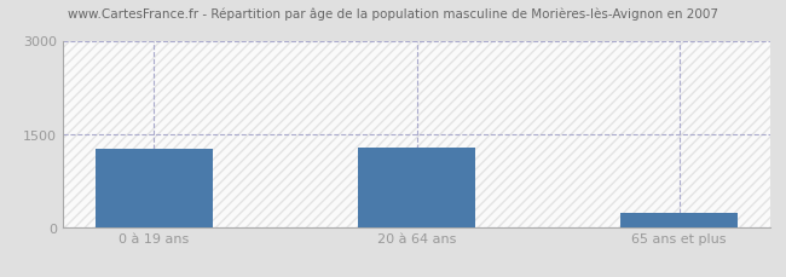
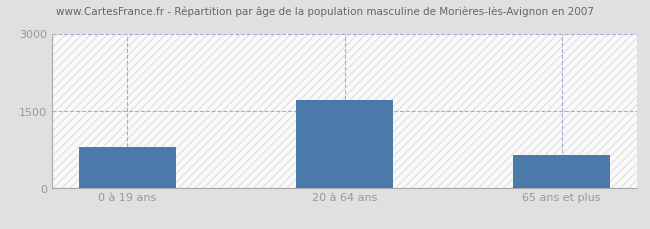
0 à 19 ans: 1260 -> 800
20 à 64 ans: 1280 -> 1700
65 ans et plus: 220 -> 640
